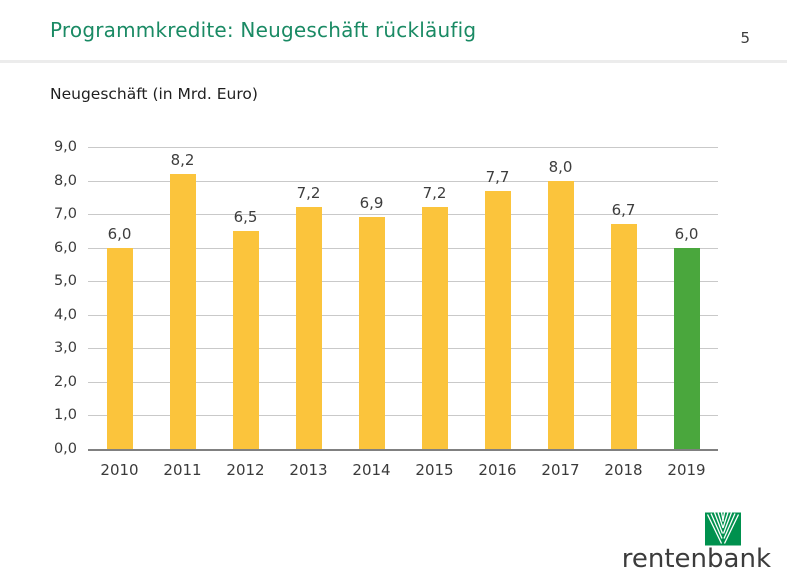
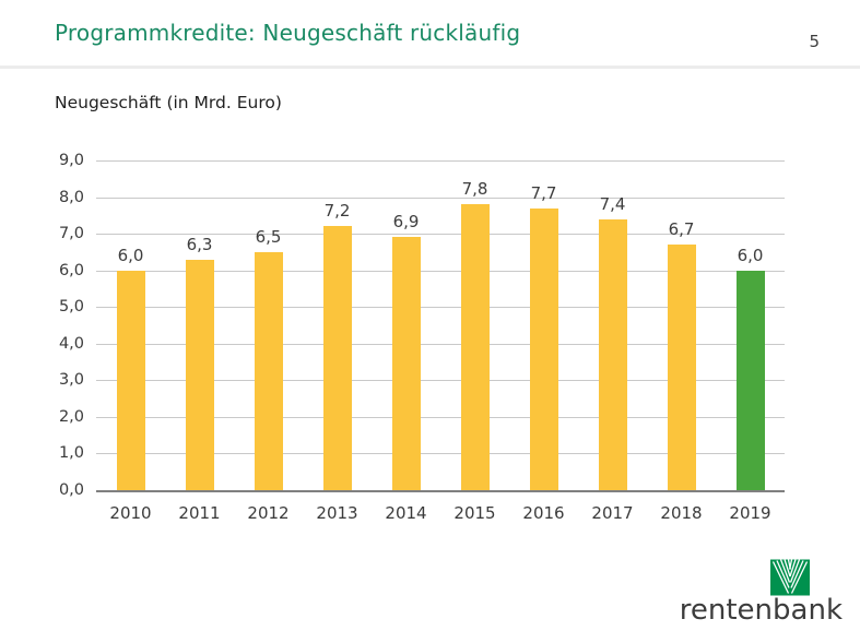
2011: 8,2 -> 6,3
2015: 7,2 -> 7,8
2017: 8,0 -> 7,4
